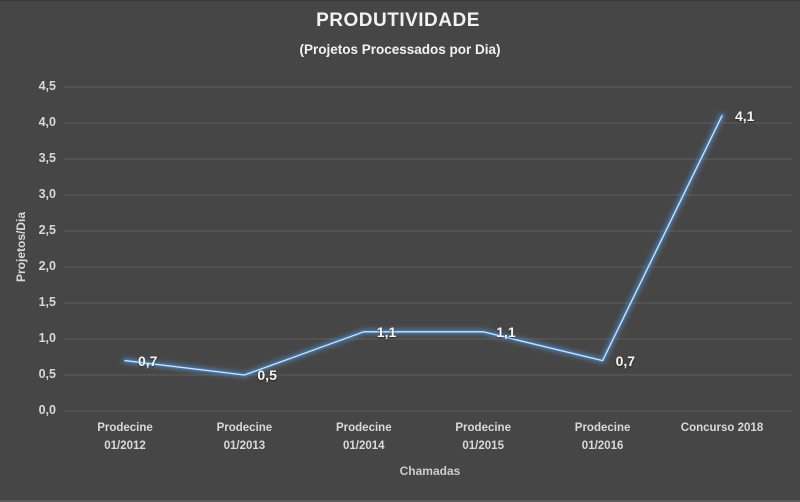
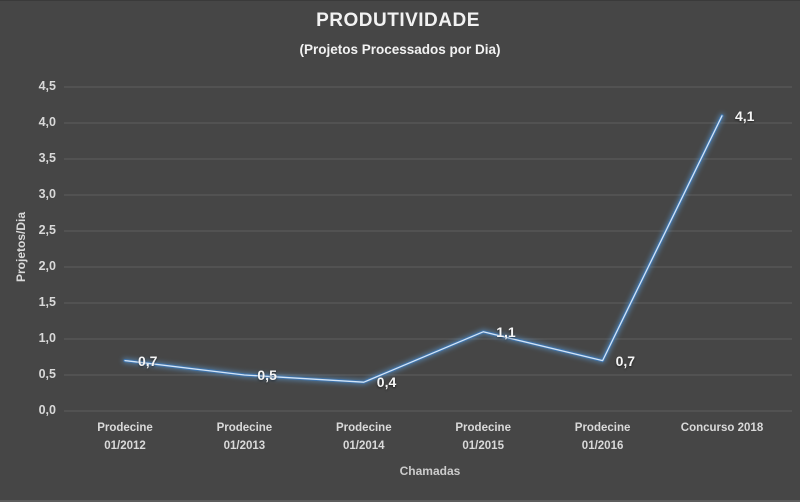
Prodecine 01/2014: 1,1 -> 0,4
